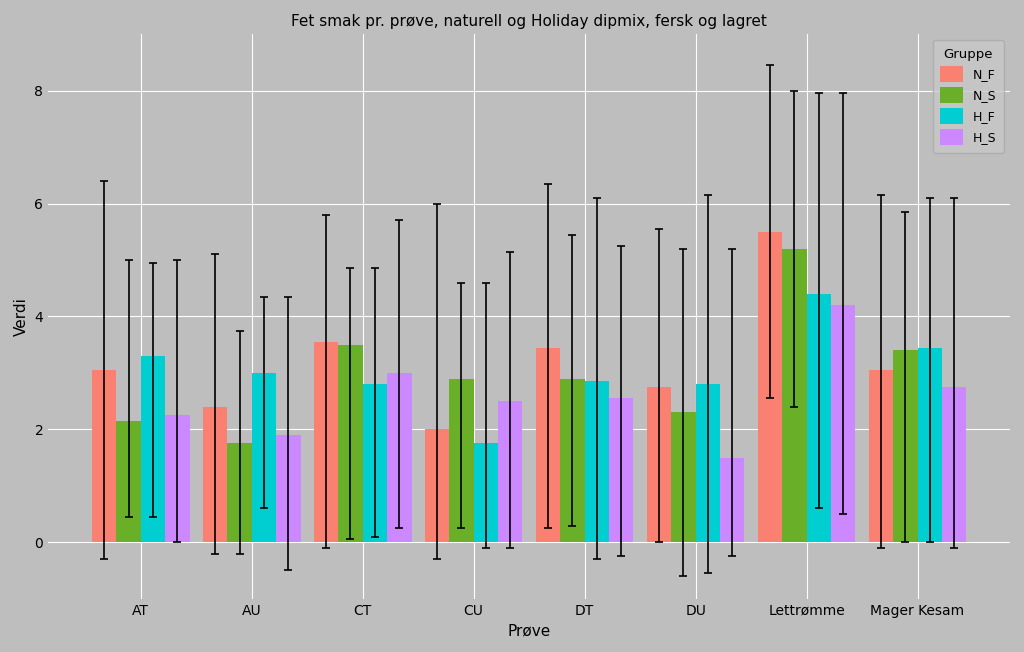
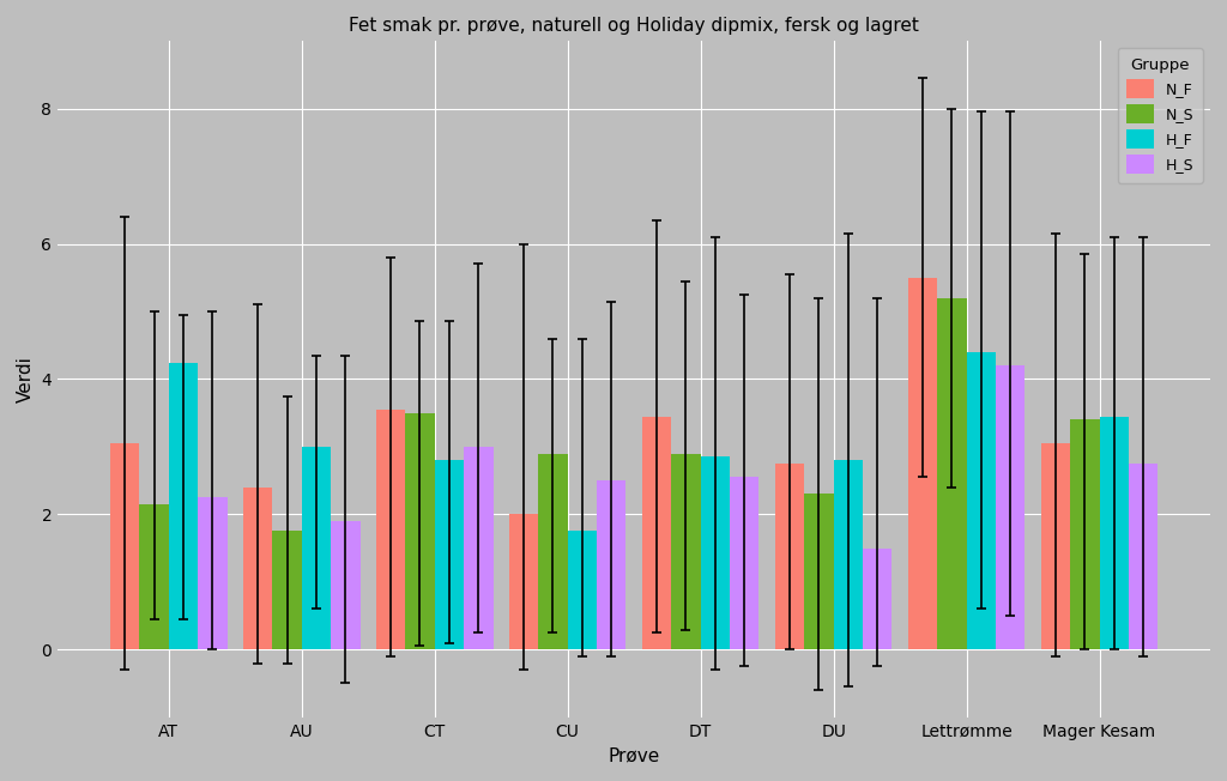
H_F/AT: 3.30 -> 4.24
